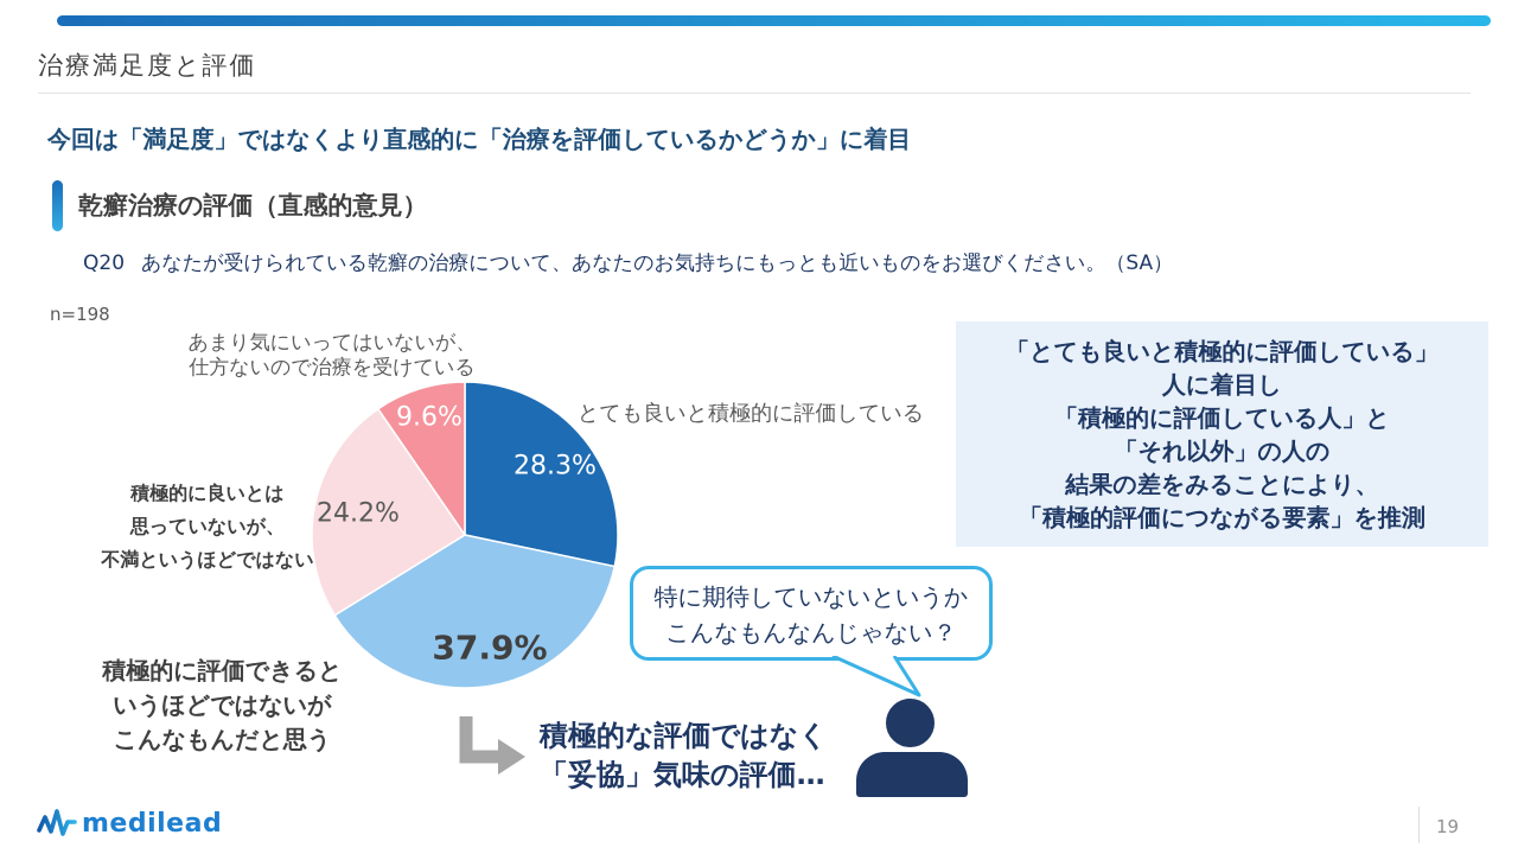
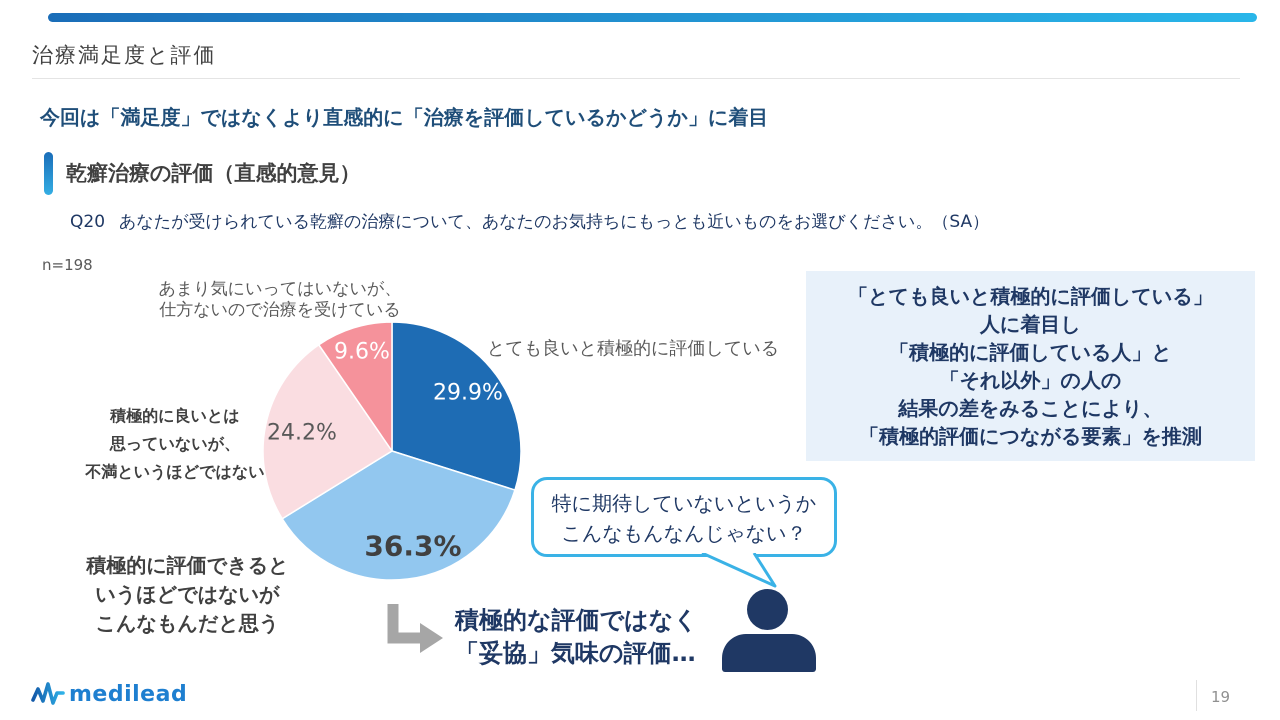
とても良いと積極的に評価している: 28.3% -> 29.9%
積極的に評価できるというほどではないがこんなもんだと思う: 37.9% -> 36.3%
